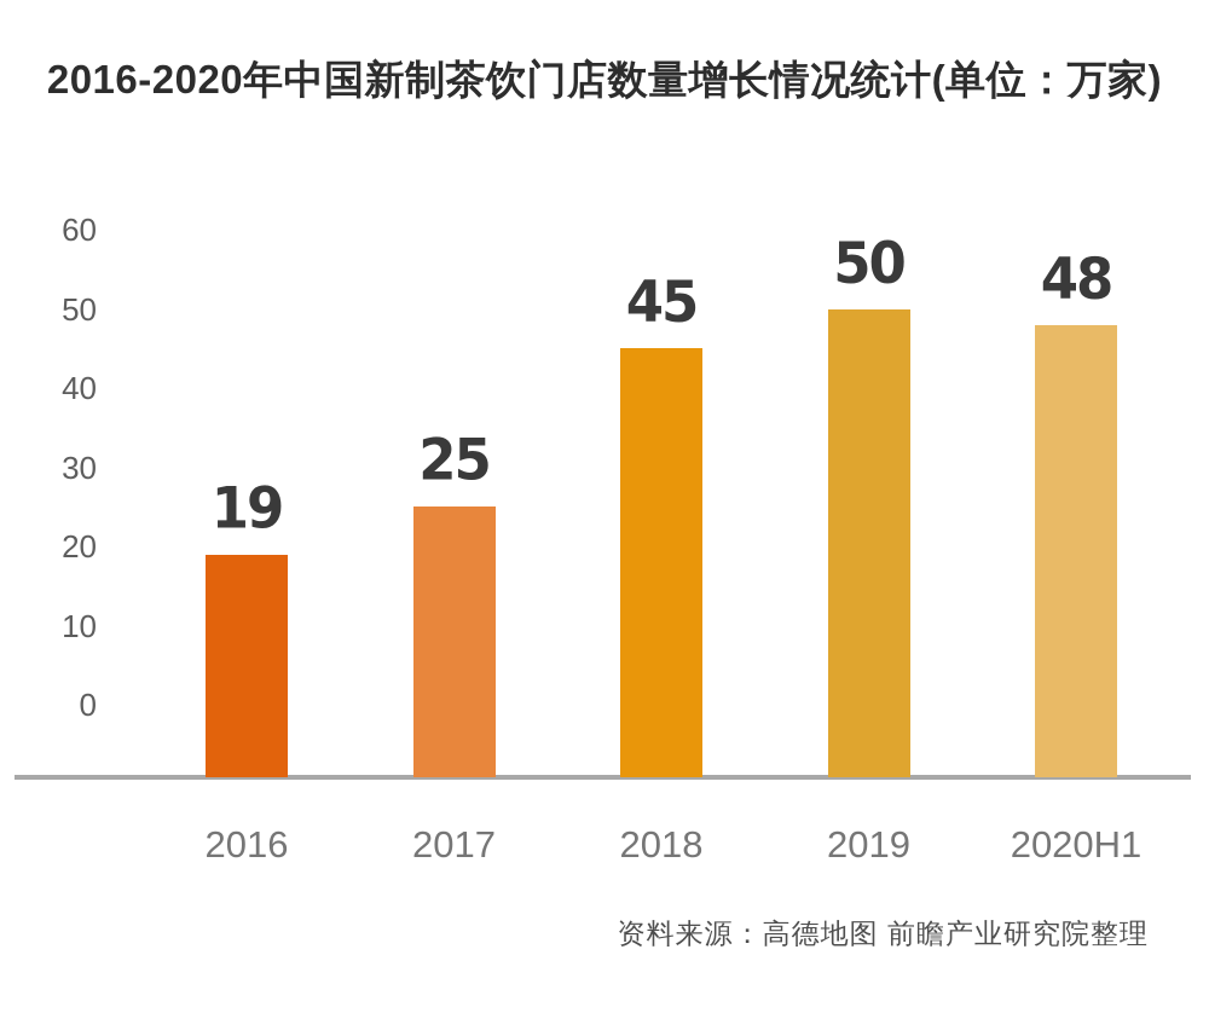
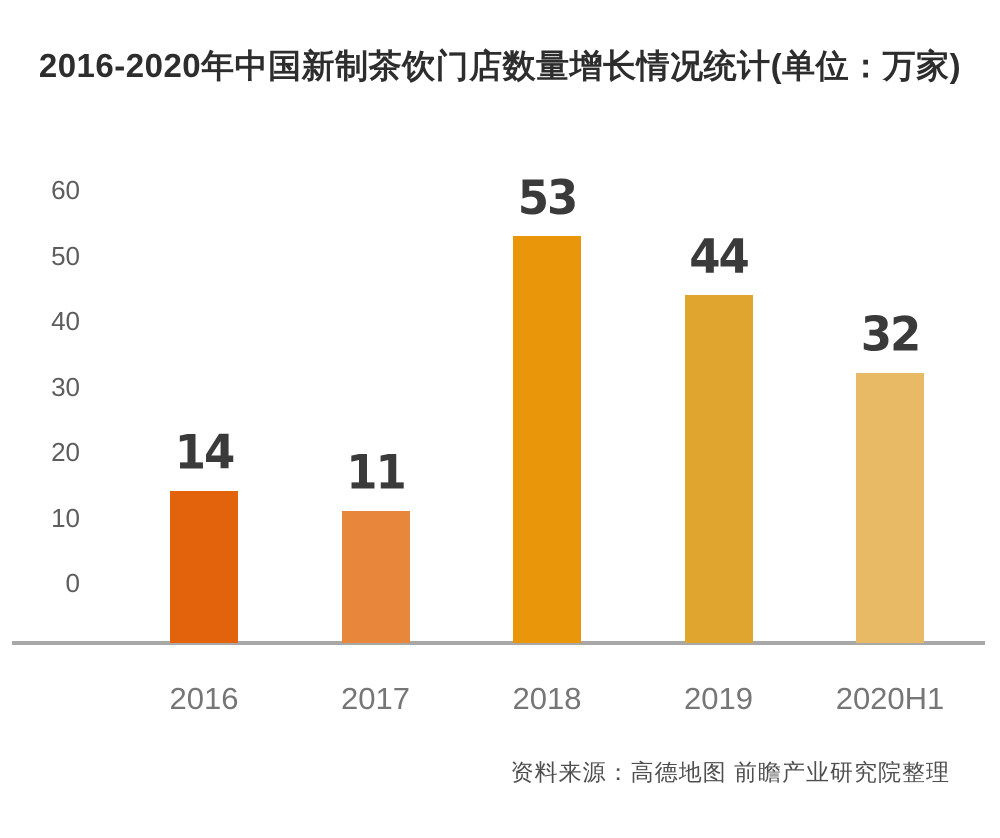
2016: 19 -> 14
2017: 25 -> 11
2018: 45 -> 53
2019: 50 -> 44
2020H1: 48 -> 32
